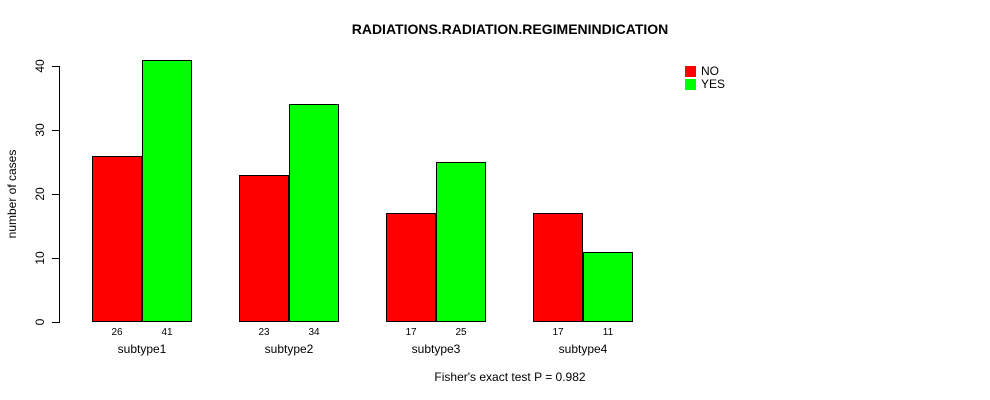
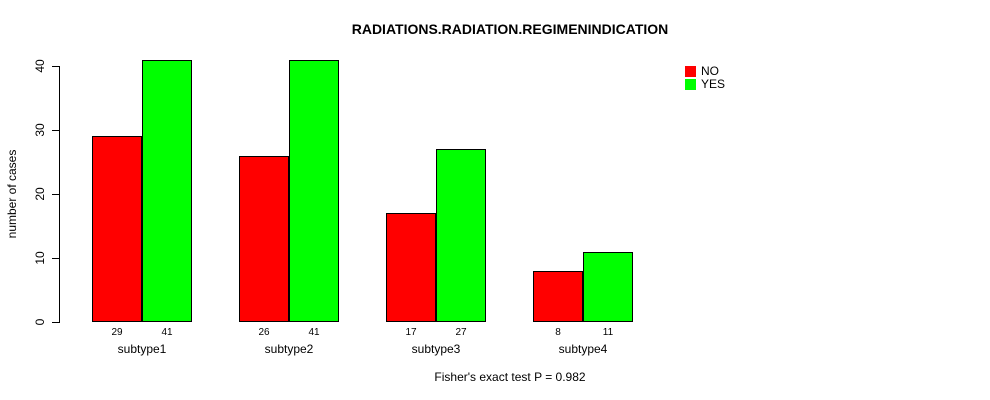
NO/subtype1: 26 -> 29
NO/subtype2: 23 -> 26
YES/subtype2: 34 -> 41
YES/subtype3: 25 -> 27
NO/subtype4: 17 -> 8
